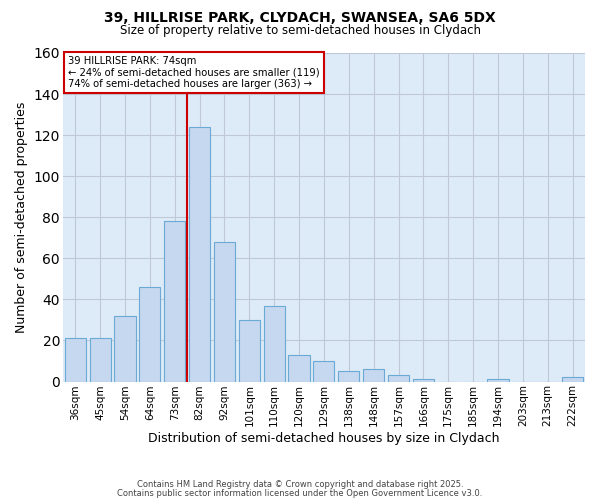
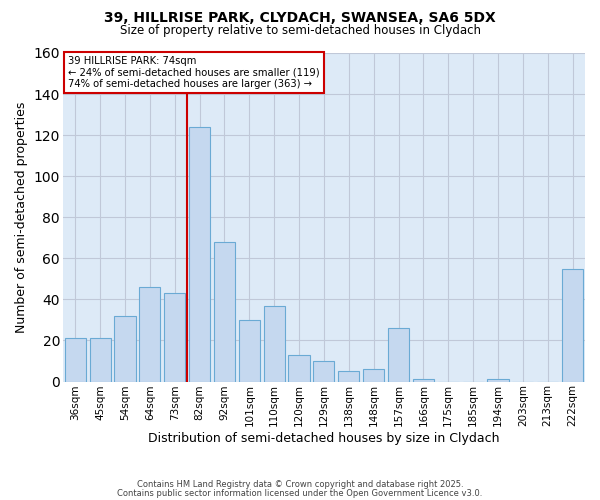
73sqm: 78 -> 43
157sqm: 3 -> 26
222sqm: 2 -> 55
